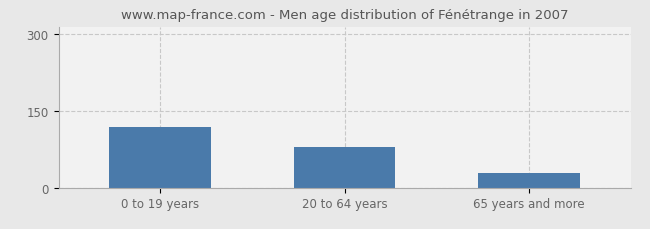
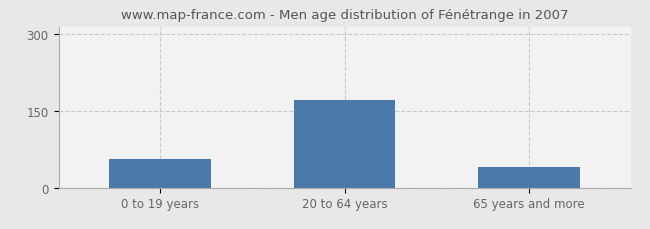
0 to 19 years: 118 -> 55
20 to 64 years: 80 -> 172
65 years and more: 28 -> 40
